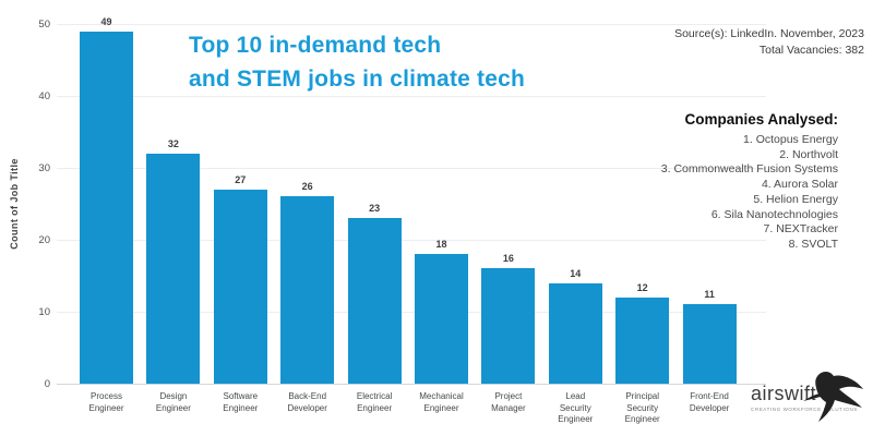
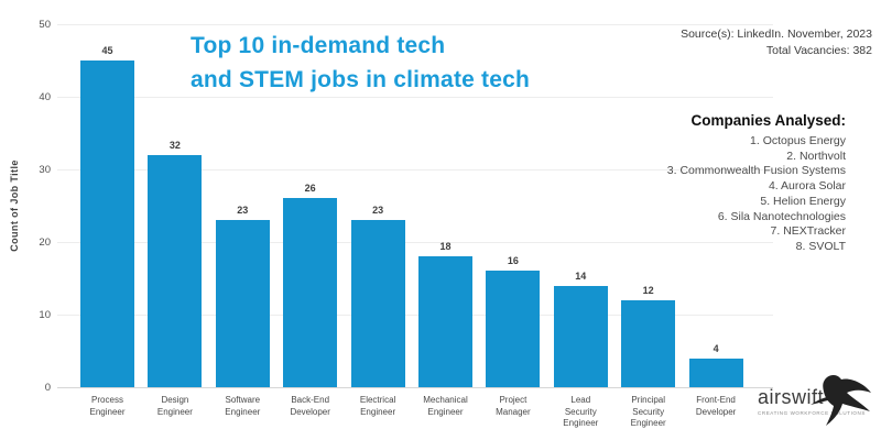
Process Engineer: 49 -> 45
Software Engineer: 27 -> 23
Front-End Developer: 11 -> 4
